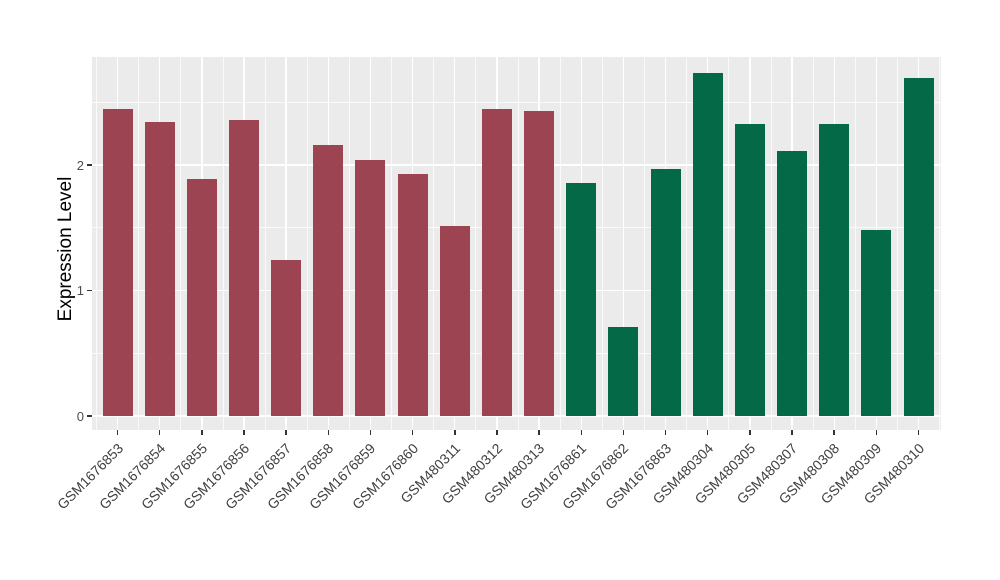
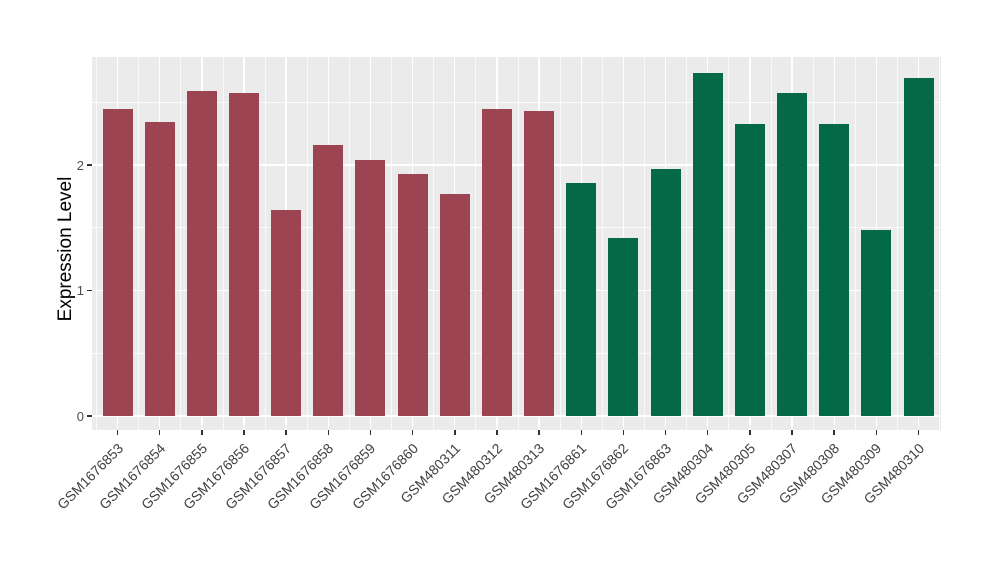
GSM1676855: 1.89 -> 2.59
GSM1676856: 2.36 -> 2.57
GSM1676857: 1.24 -> 1.64
GSM480311: 1.51 -> 1.77
GSM1676862: 0.71 -> 1.42
GSM480307: 2.11 -> 2.57
